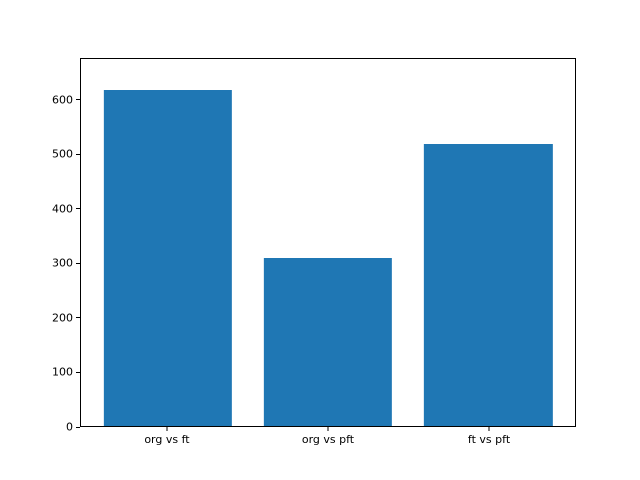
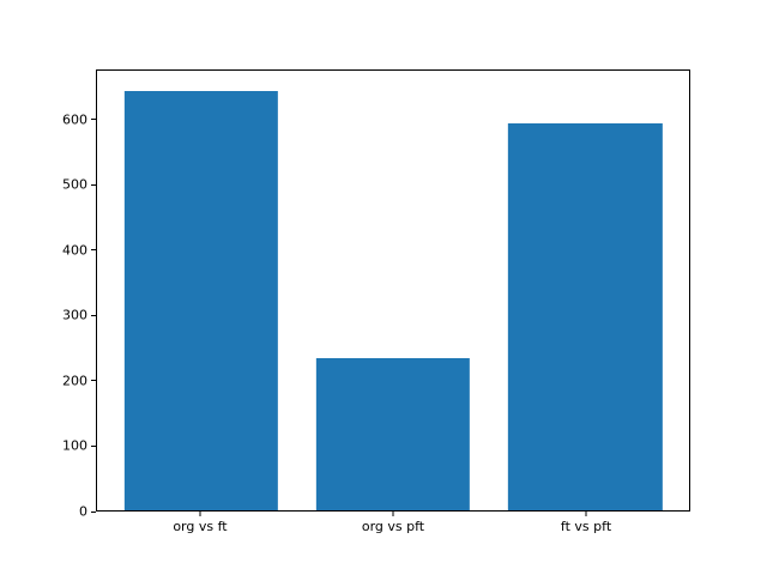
org vs ft: 620 -> 640
org vs pft: 310 -> 230
ft vs pft: 520 -> 600
